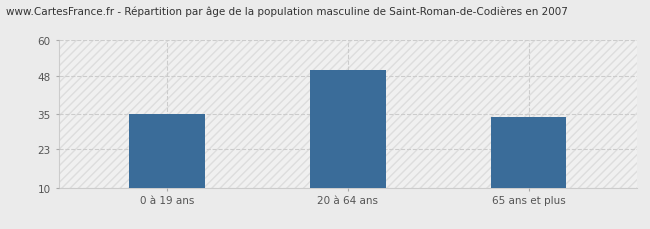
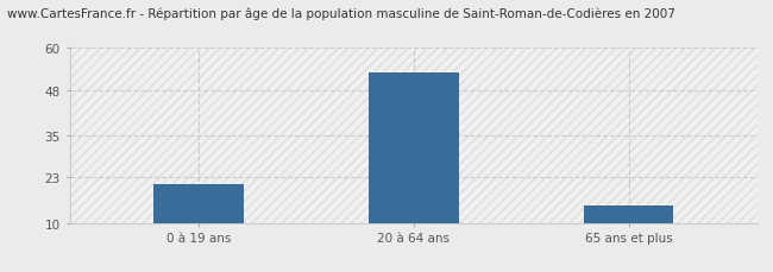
0 à 19 ans: 35 -> 21
20 à 64 ans: 50 -> 53
65 ans et plus: 34 -> 15
